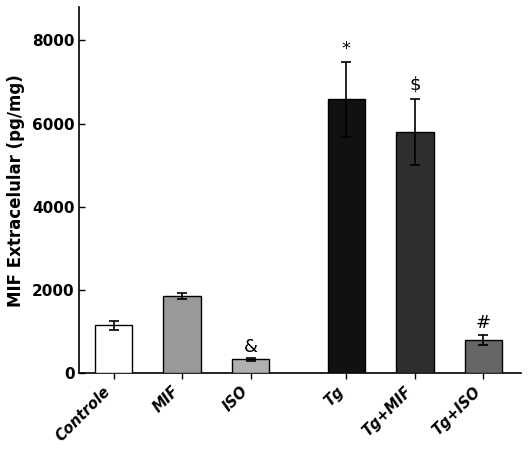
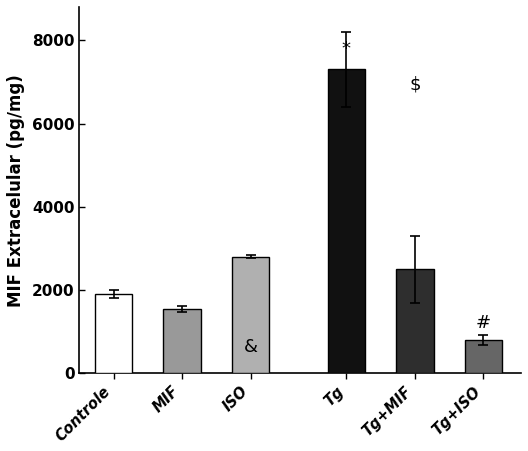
Controle: 1150 -> 1900
MIF: 1850 -> 1550
ISO: 340 -> 2800
Tg: 6580 -> 7300
Tg+MIF: 5800 -> 2500
